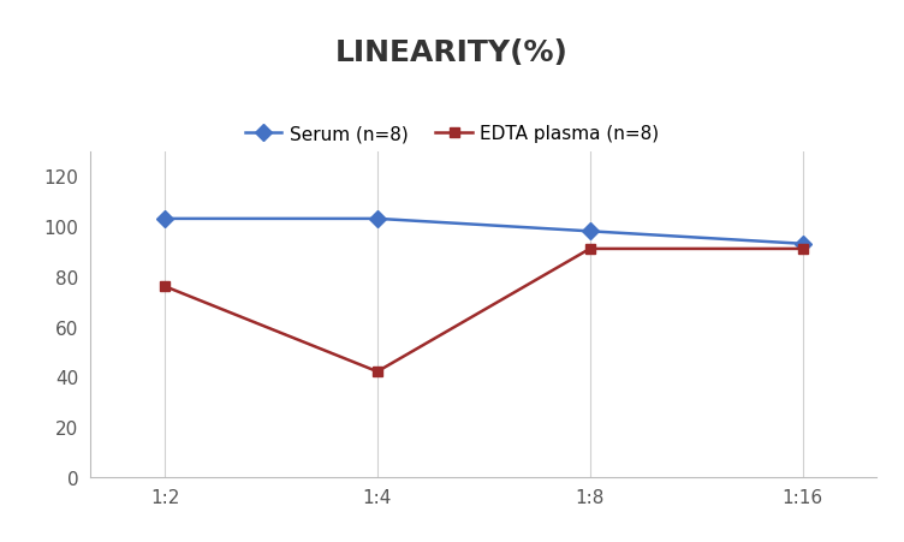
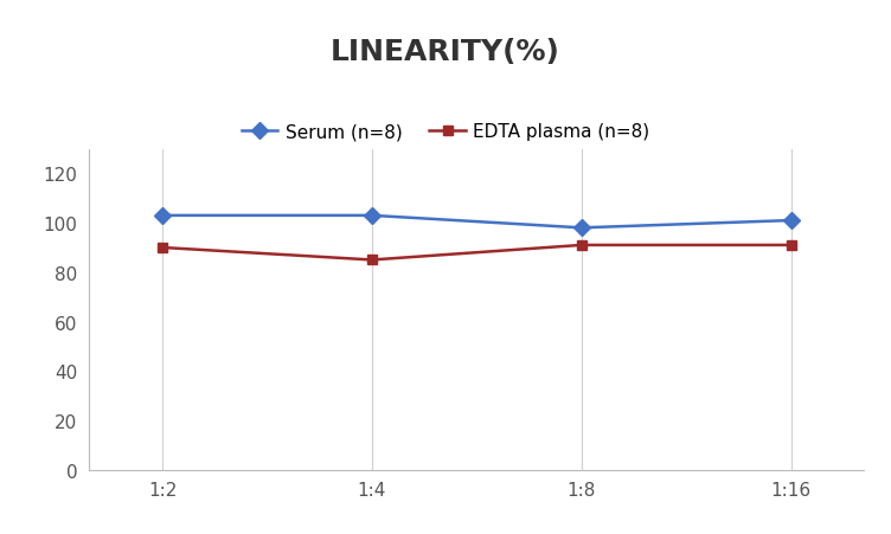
EDTA plasma (n=8)/1:2: 76 -> 90
EDTA plasma (n=8)/1:4: 42 -> 85
Serum (n=8)/1:16: 93 -> 101
